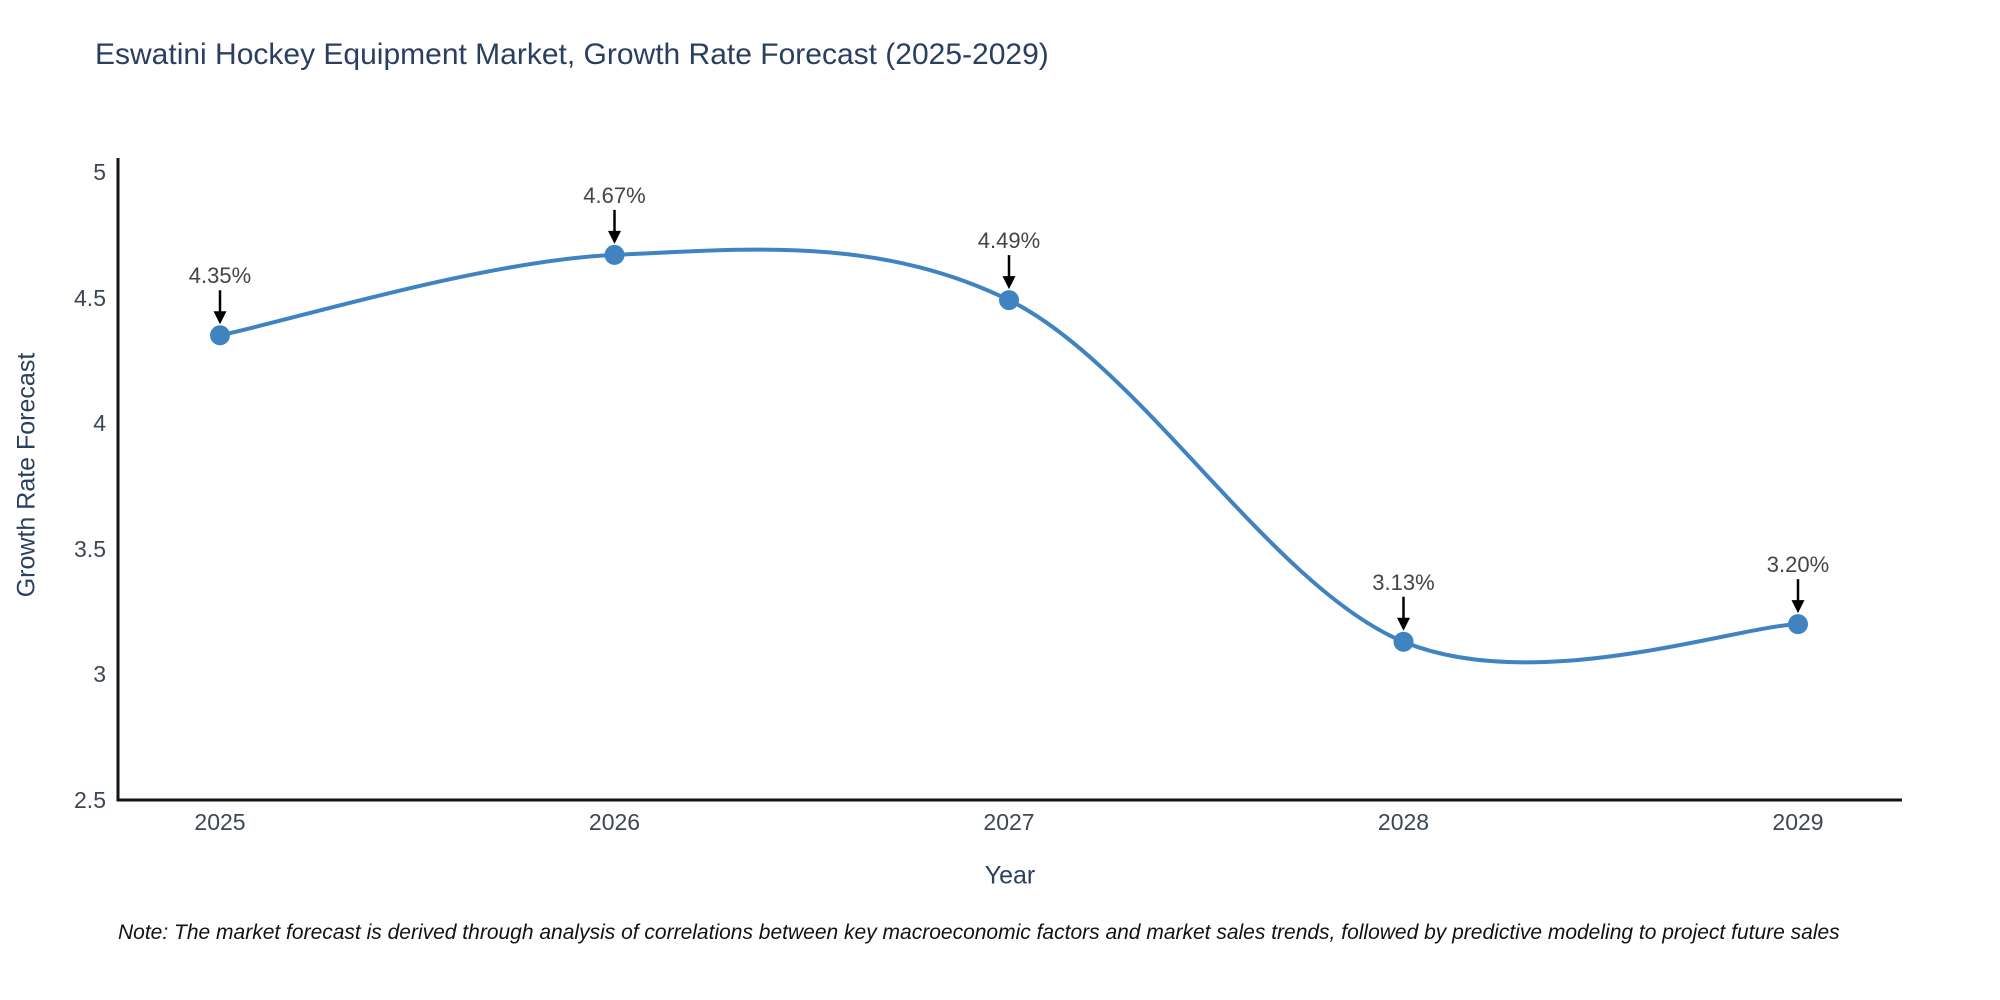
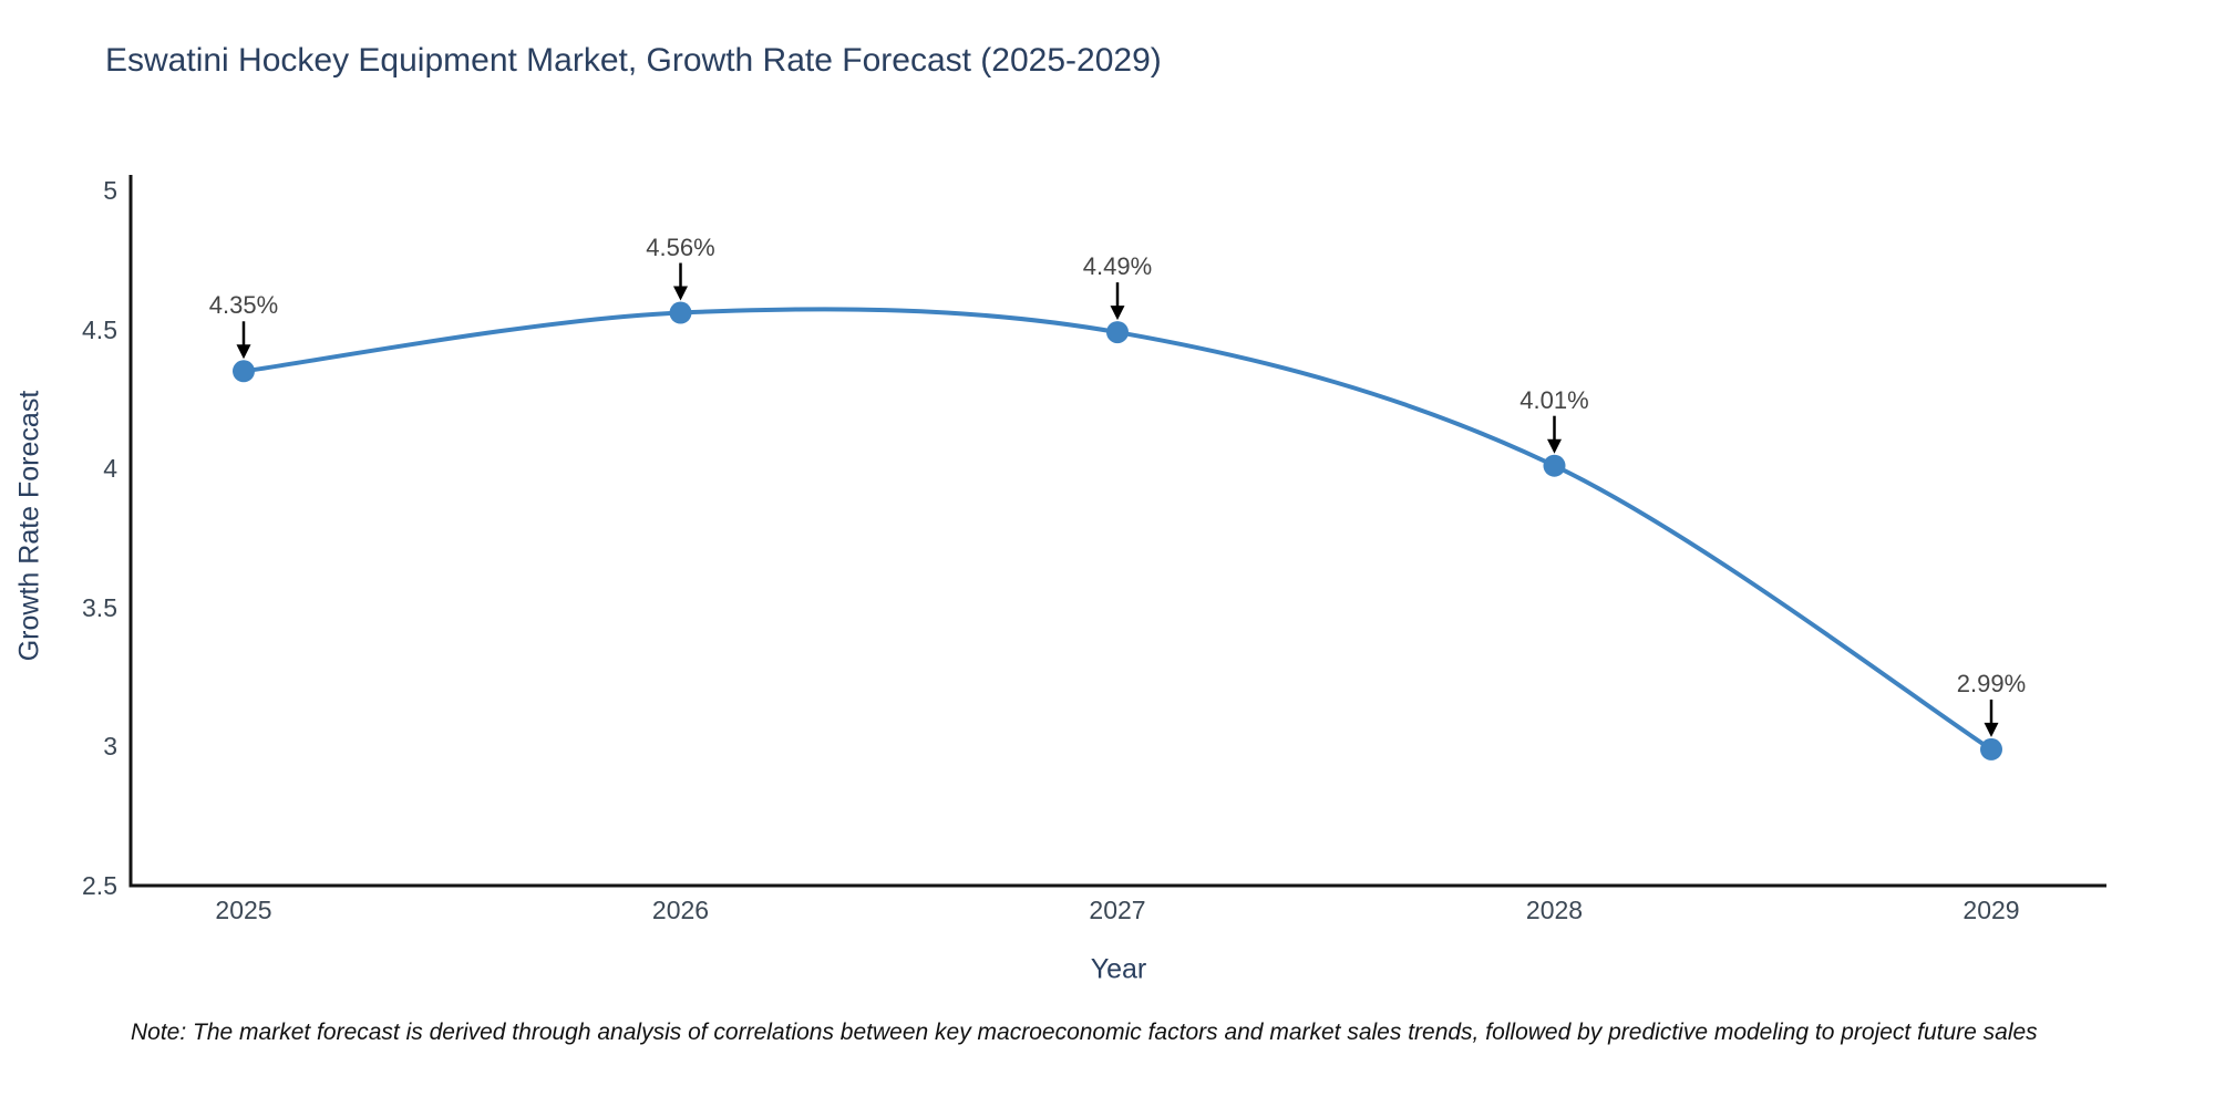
2026: 4.67% -> 4.56%
2028: 3.13% -> 4.01%
2029: 3.20% -> 2.99%
